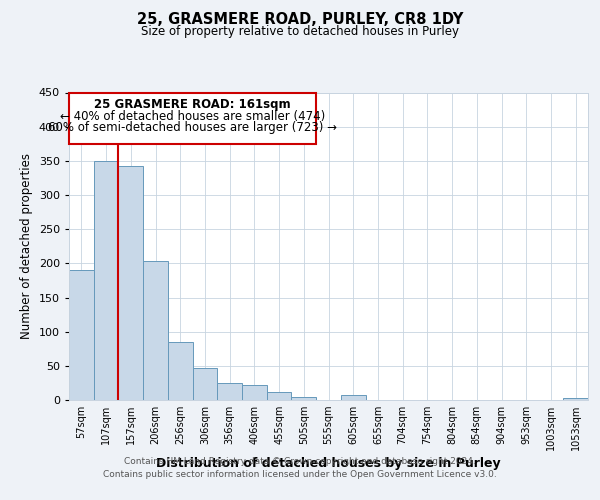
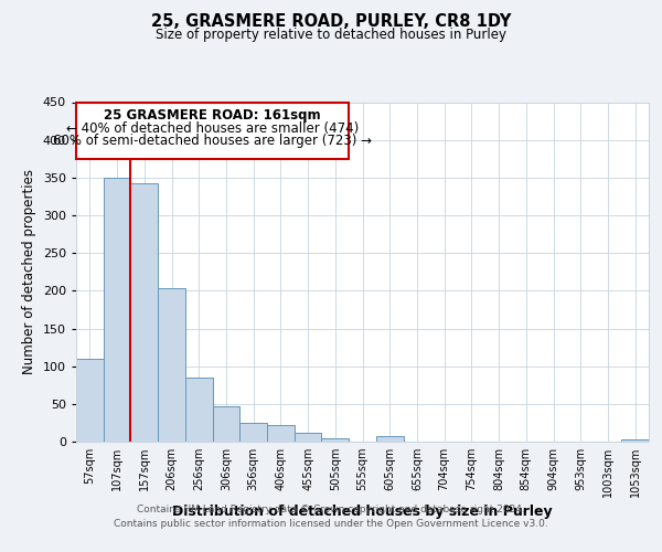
57sqm: 190 -> 110
